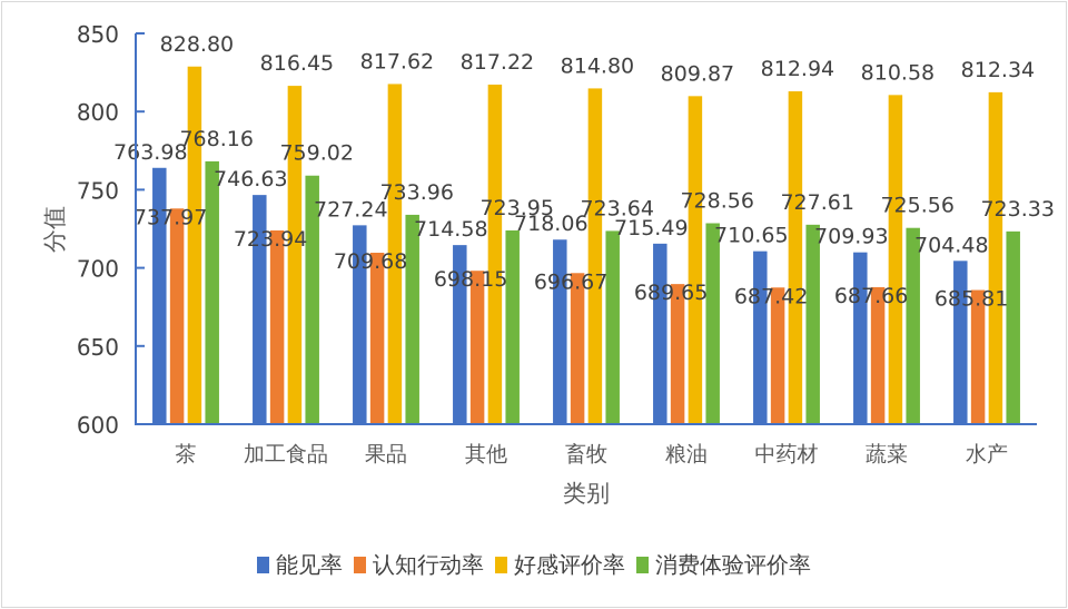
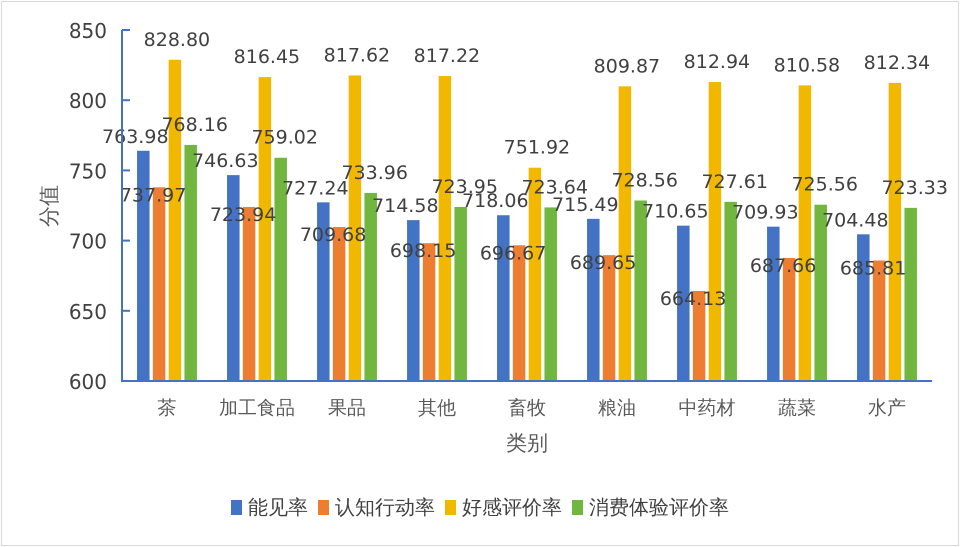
好感评价率/畜牧: 814.80 -> 751.92
认知行动率/中药材: 687.42 -> 664.13
